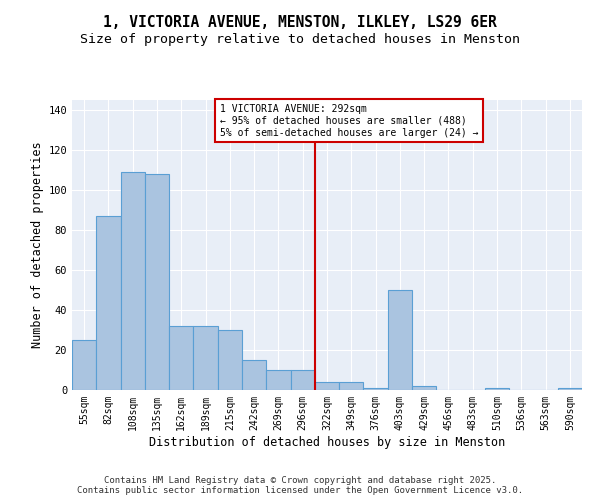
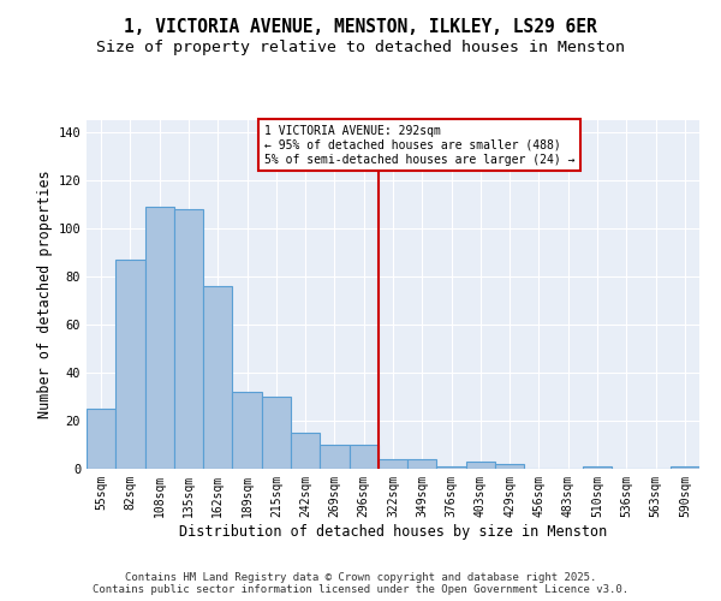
162sqm: 32 -> 76
403sqm: 50 -> 3
